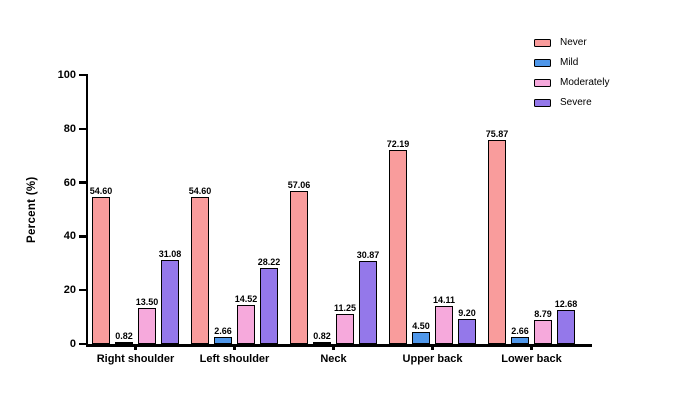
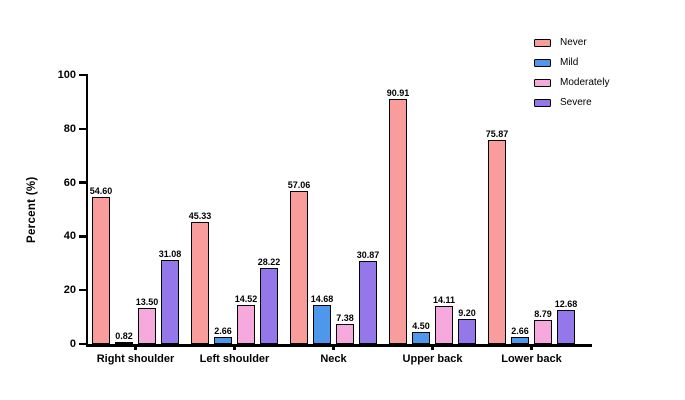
Never/Left shoulder: 54.60 -> 45.33
Mild/Neck: 0.82 -> 14.68
Moderately/Neck: 11.25 -> 7.38
Never/Upper back: 72.19 -> 90.91
